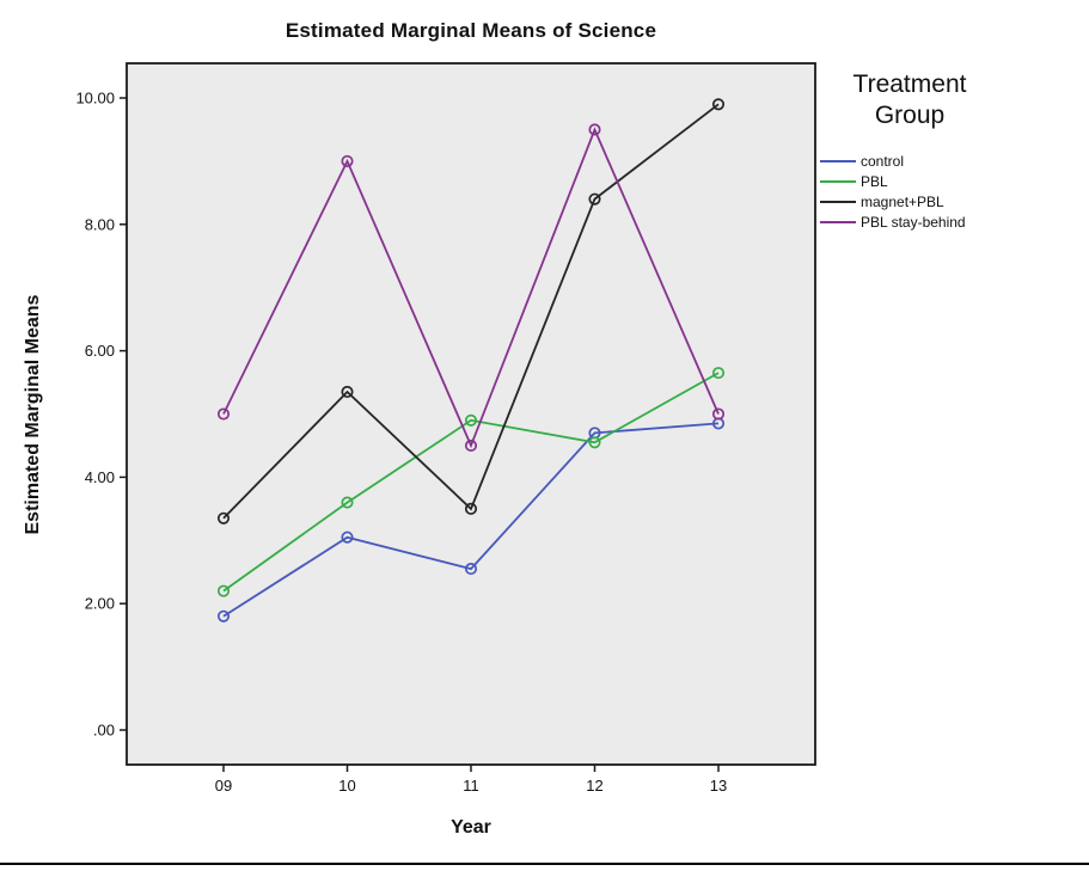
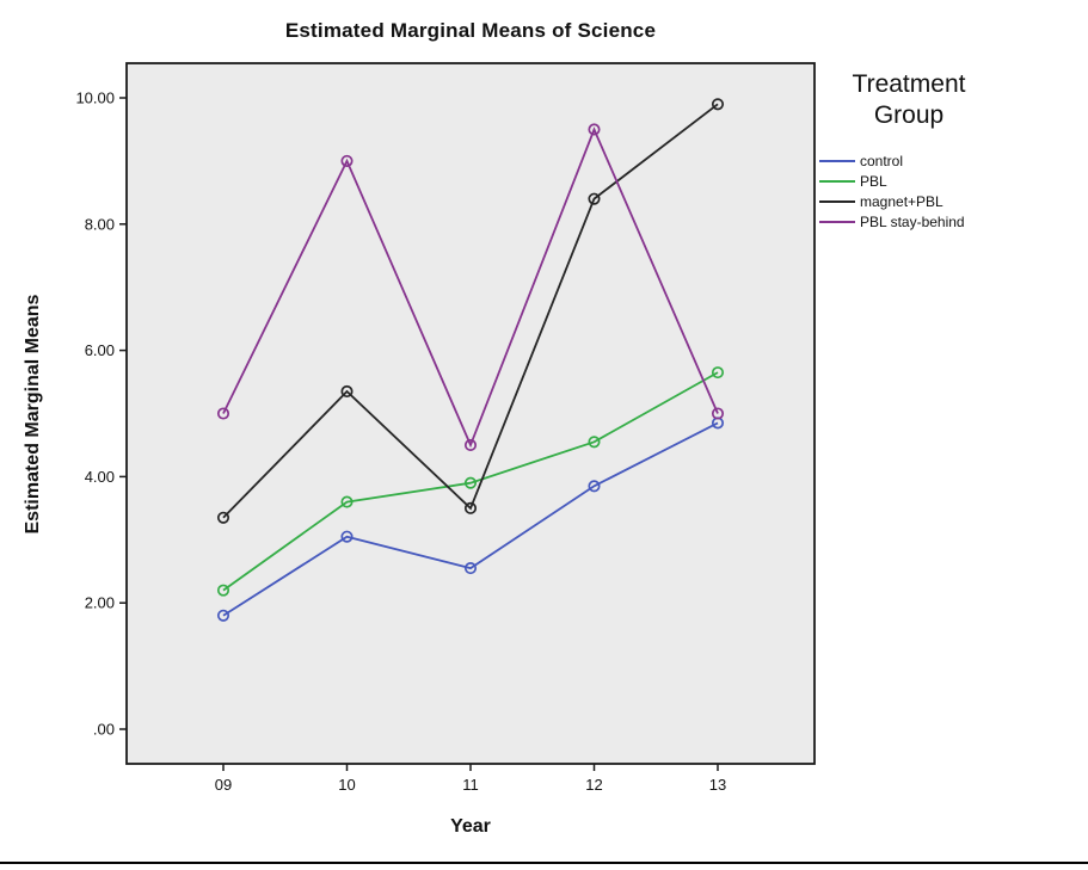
PBL/11: 4.9 -> 3.9
control/12: 4.7 -> 3.9
